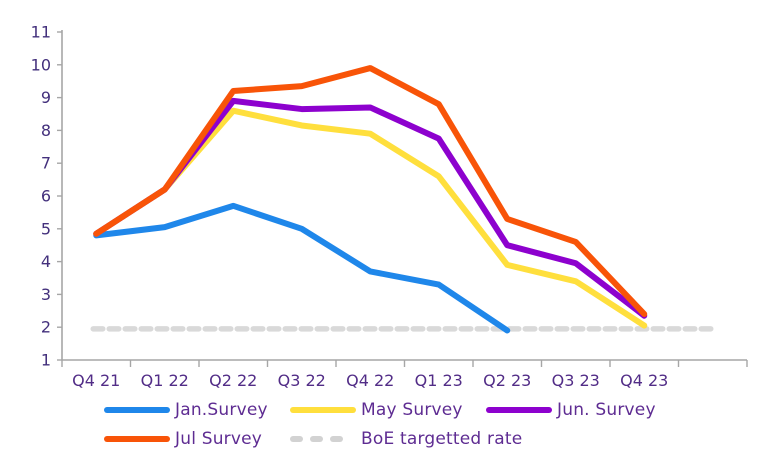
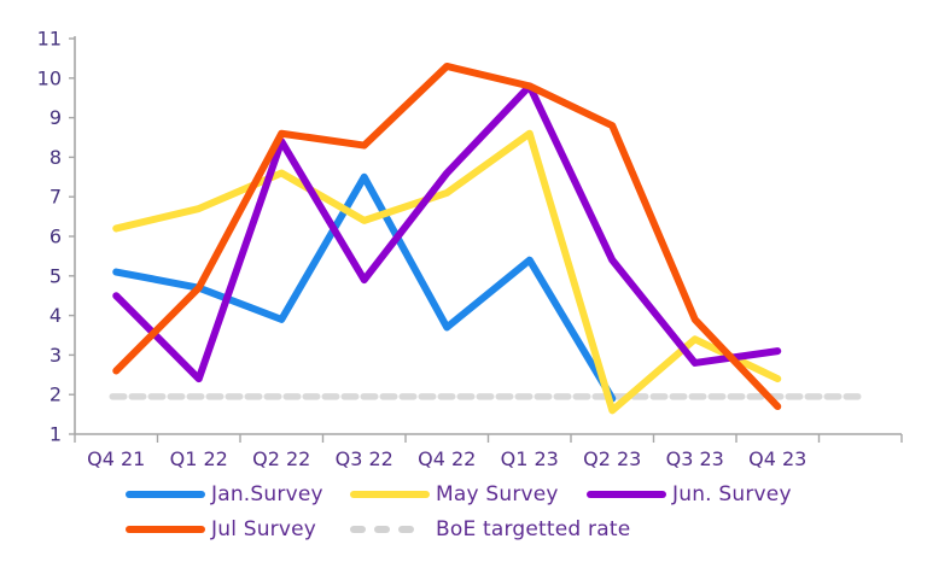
Jan.Survey/Q4 21: 4.8 -> 5.1
May Survey/Q4 21: 4.8 -> 6.2
Jun. Survey/Q4 21: 4.8 -> 4.5
Jul Survey/Q4 21: 4.8 -> 2.6
Jan.Survey/Q1 22: 5.0 -> 4.7
May Survey/Q1 22: 6.2 -> 6.7
Jun. Survey/Q1 22: 6.2 -> 2.4
Jul Survey/Q1 22: 6.2 -> 4.7
Jan.Survey/Q2 22: 5.7 -> 3.9
May Survey/Q2 22: 8.6 -> 7.6
Jun. Survey/Q2 22: 8.9 -> 8.4
Jul Survey/Q2 22: 9.2 -> 8.6
Jan.Survey/Q3 22: 5.0 -> 7.5
May Survey/Q3 22: 8.2 -> 6.4
Jun. Survey/Q3 22: 8.7 -> 4.9
Jul Survey/Q3 22: 9.3 -> 8.3
May Survey/Q4 22: 7.9 -> 7.1
Jun. Survey/Q4 22: 8.7 -> 7.6
Jul Survey/Q4 22: 9.9 -> 10.3
Jan.Survey/Q1 23: 3.3 -> 5.4
May Survey/Q1 23: 6.6 -> 8.6
Jun. Survey/Q1 23: 7.8 -> 9.8
Jul Survey/Q1 23: 8.8 -> 9.8
May Survey/Q2 23: 3.9 -> 1.6
Jun. Survey/Q2 23: 4.5 -> 5.4
Jul Survey/Q2 23: 5.3 -> 8.8
Jun. Survey/Q3 23: 4.0 -> 2.8
Jul Survey/Q3 23: 4.6 -> 3.9
May Survey/Q4 23: 2.0 -> 2.4
Jun. Survey/Q4 23: 2.4 -> 3.1
Jul Survey/Q4 23: 2.4 -> 1.7
